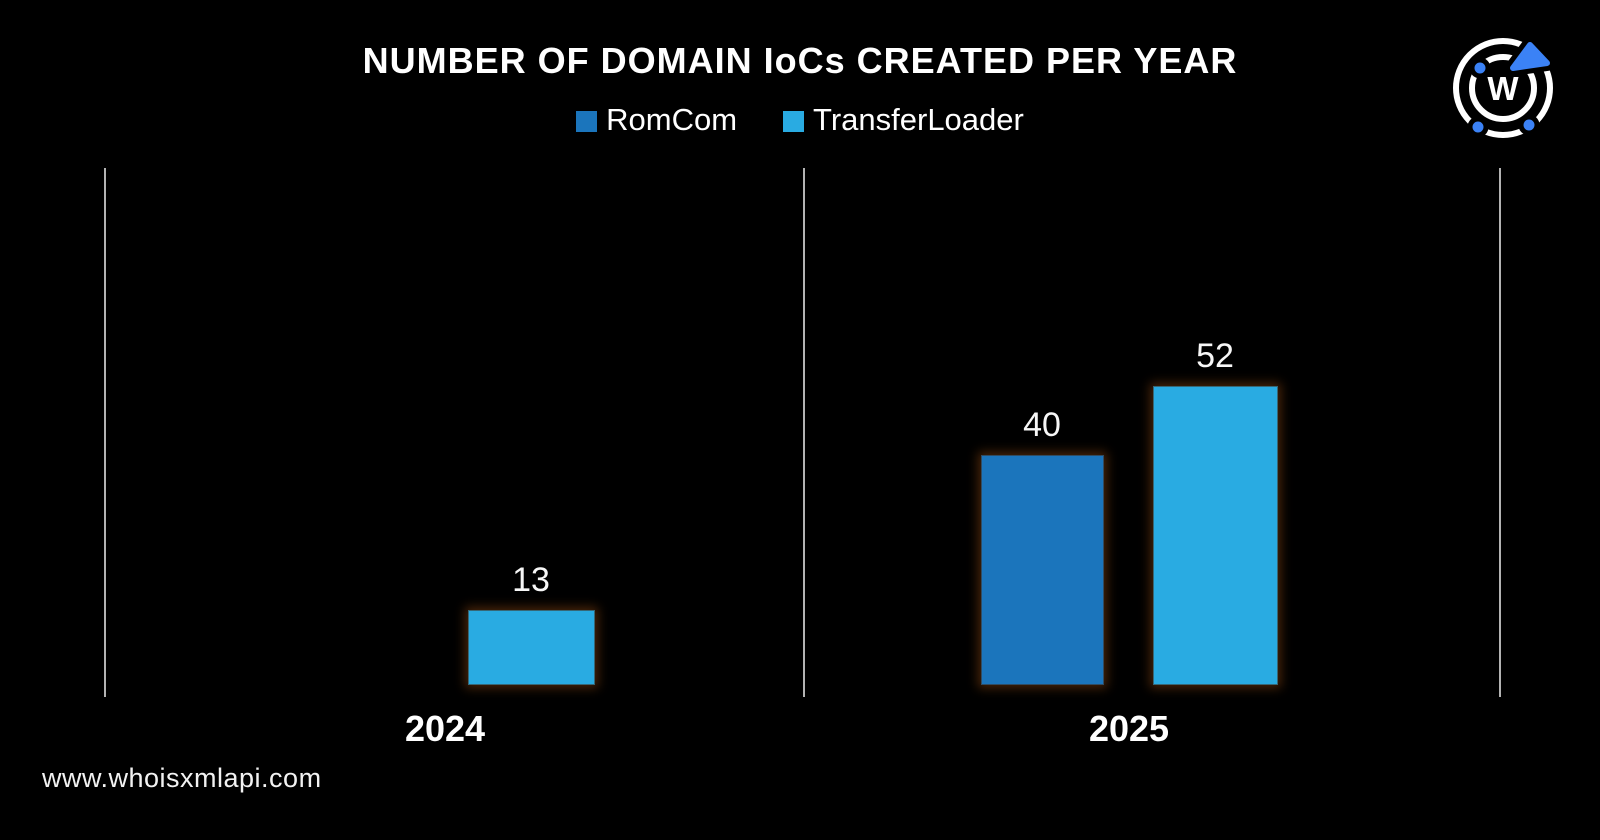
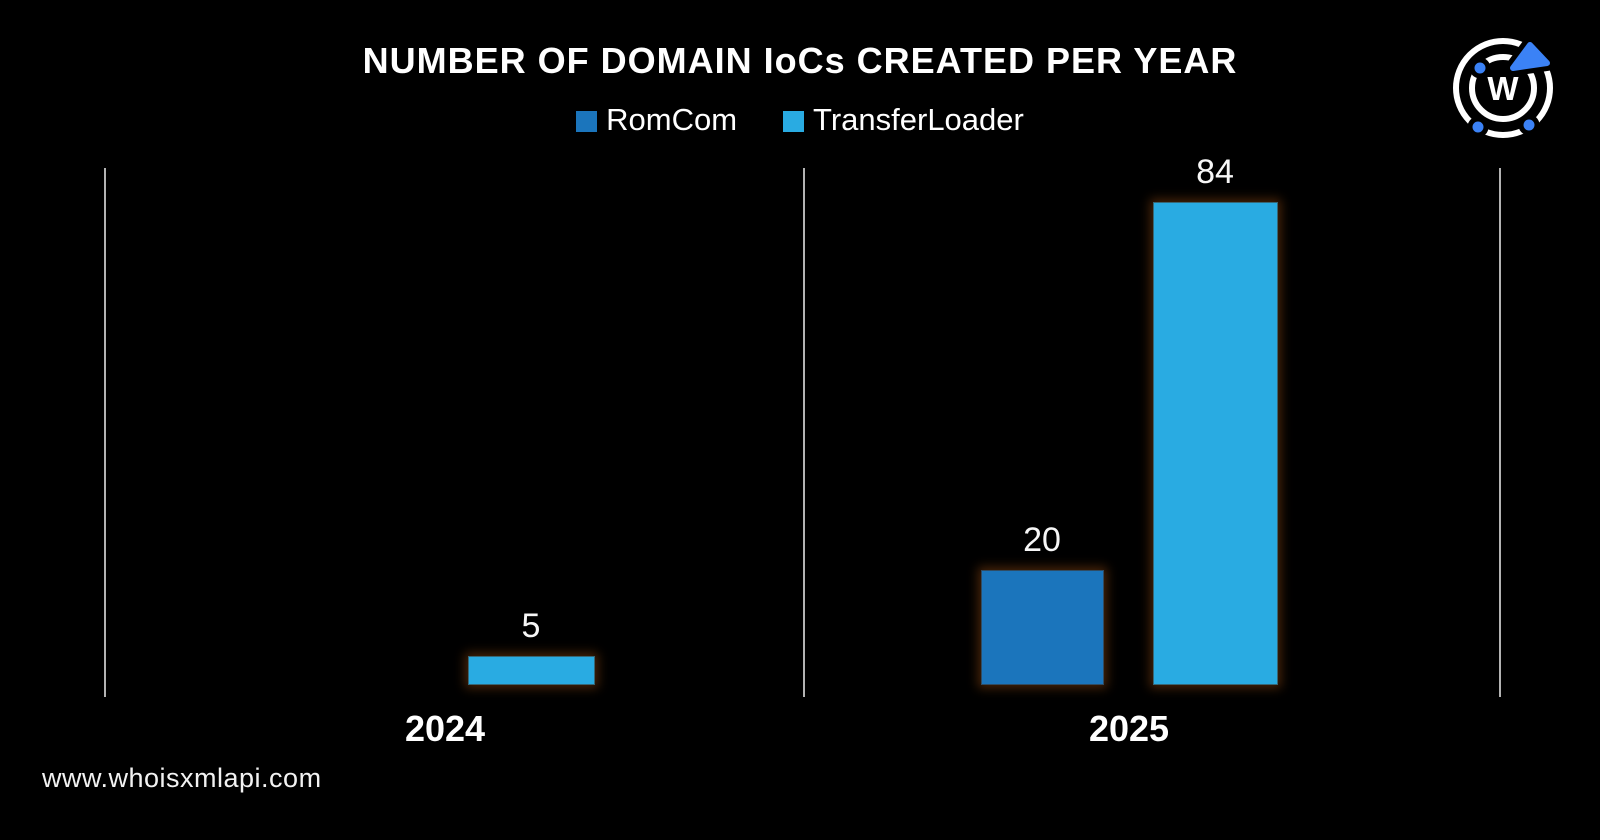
TransferLoader/2024: 13 -> 5
RomCom/2025: 40 -> 20
TransferLoader/2025: 52 -> 84
